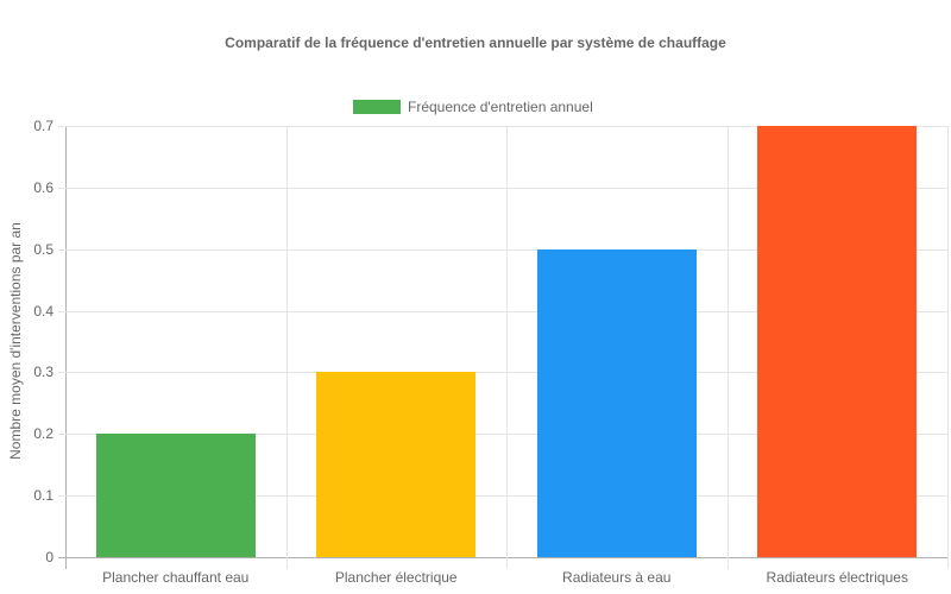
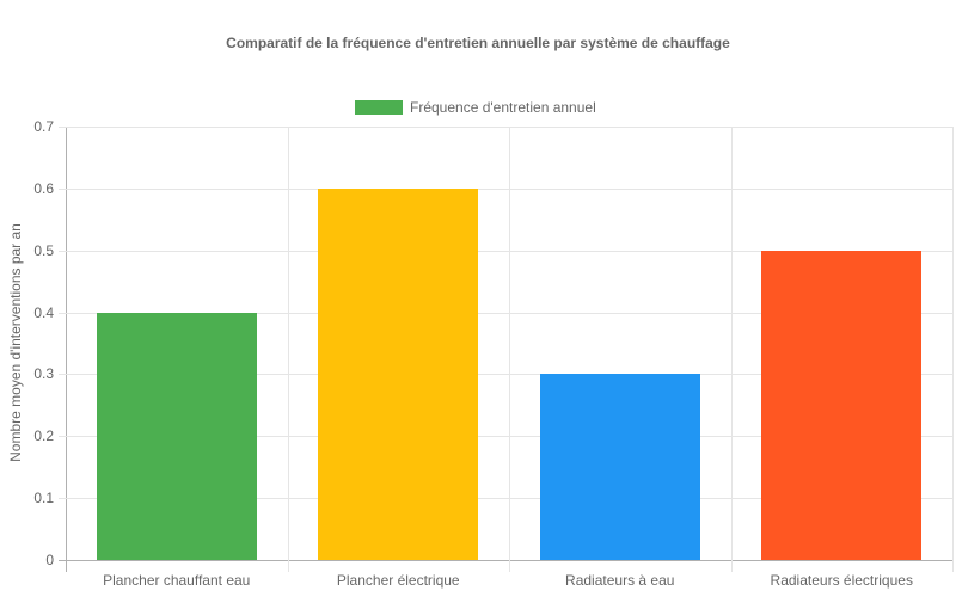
Plancher chauffant eau: 0.2 -> 0.4
Plancher électrique: 0.3 -> 0.6
Radiateurs à eau: 0.5 -> 0.3
Radiateurs électriques: 0.7 -> 0.5
